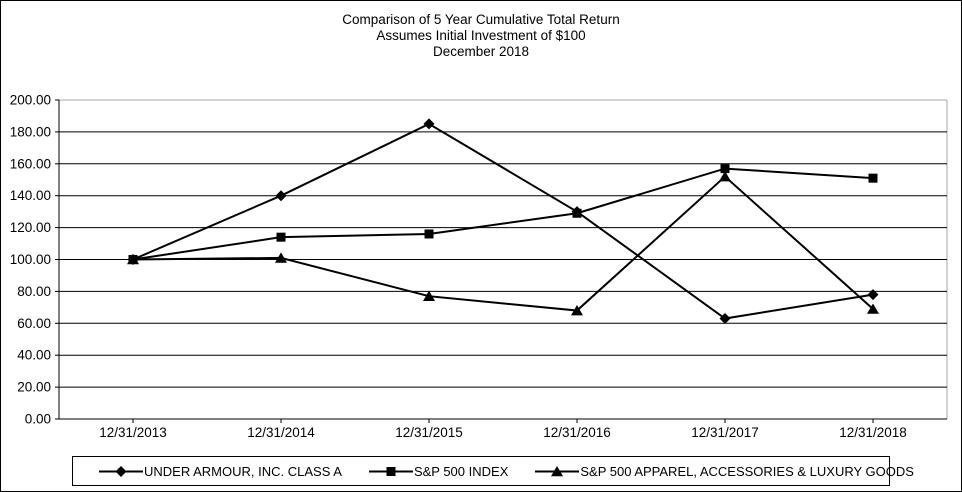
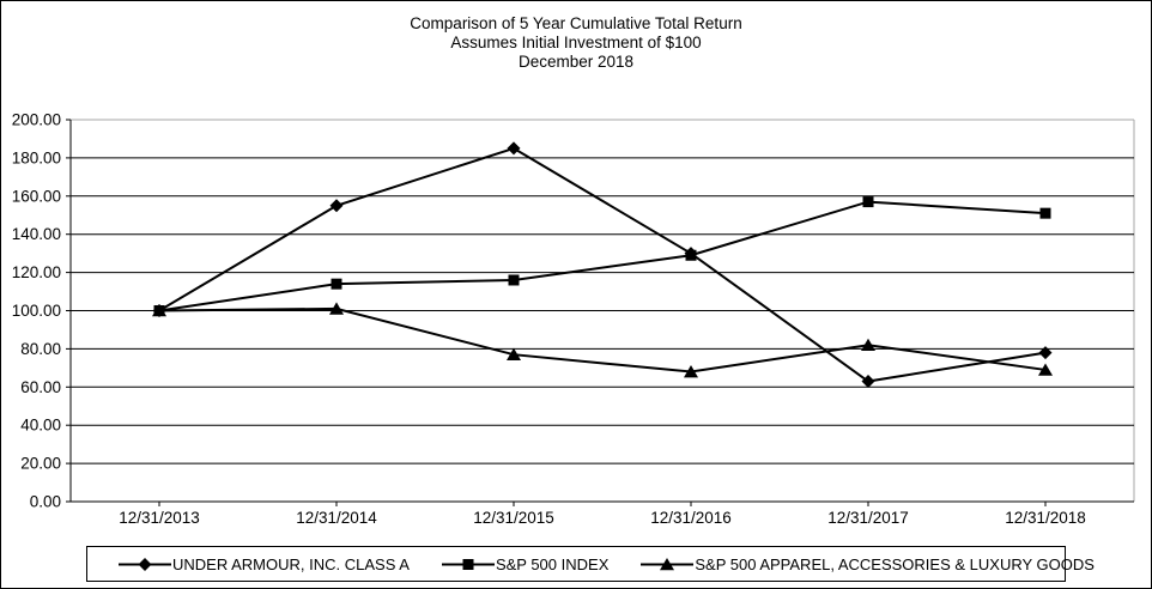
UNDER ARMOUR, INC. CLASS A/12/31/2014: 140 -> 155
S&P 500 APPAREL, ACCESSORIES & LUXURY GOODS/12/31/2017: 152 -> 82
